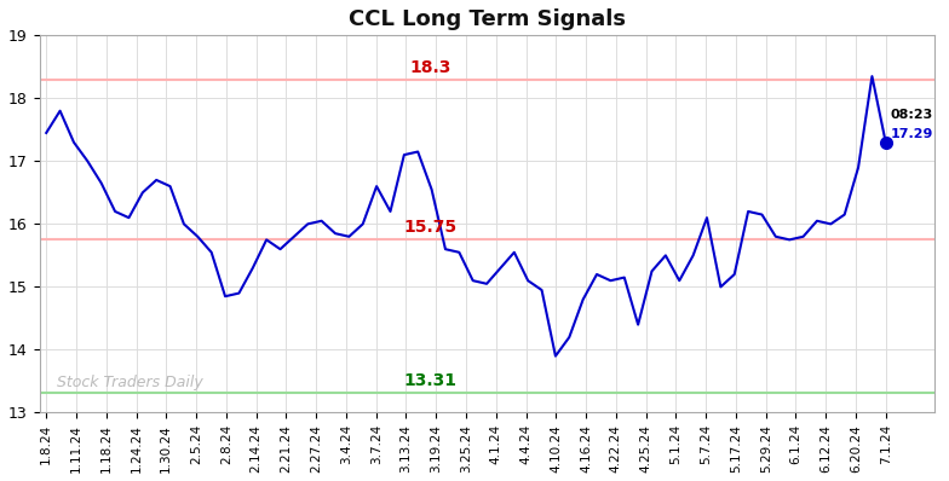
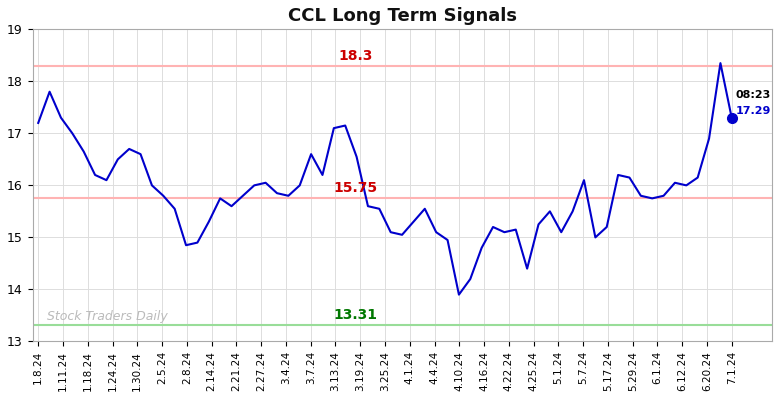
1.8.24: 17.45 -> 17.20
